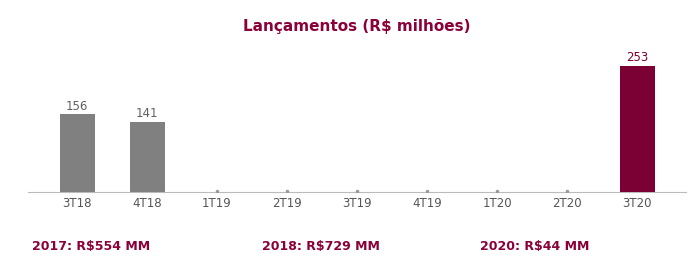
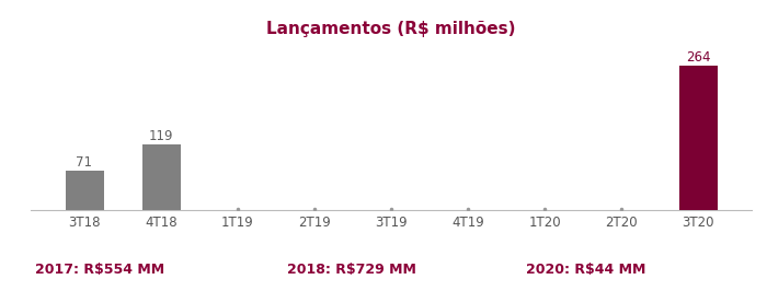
3T18: 156 -> 71
4T18: 141 -> 119
3T20: 253 -> 264
